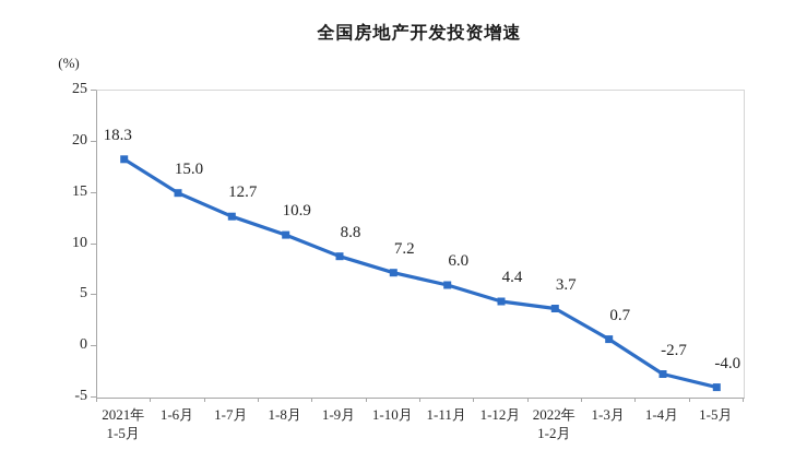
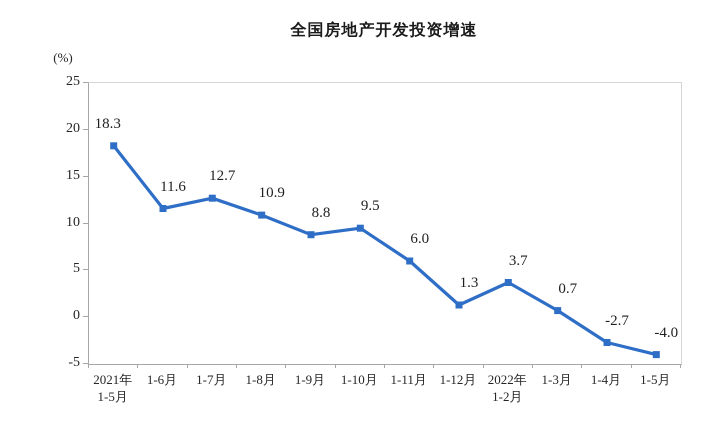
1-6月: 15.0 -> 11.6
1-10月: 7.2 -> 9.5
1-12月: 4.4 -> 1.3
